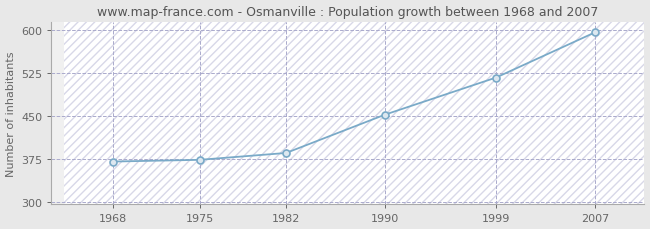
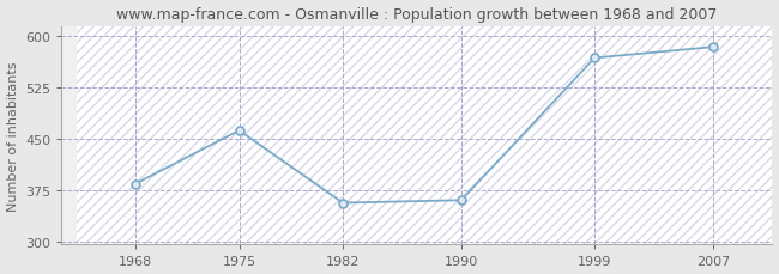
1968: 370 -> 384
1975: 373 -> 462
1982: 385 -> 356
1990: 452 -> 360
1999: 517 -> 568
2007: 596 -> 584
